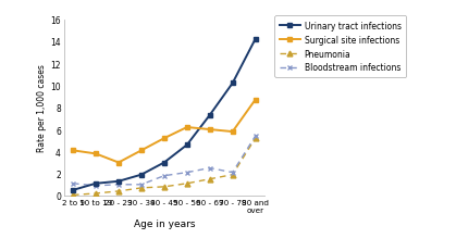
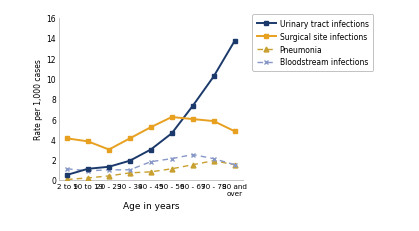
Urinary tract infections/80 and over: 14.2 -> 13.7
Surgical site infections/80 and over: 8.7 -> 4.8
Pneumonia/80 and over: 5.2 -> 1.5
Bloodstream infections/80 and over: 5.4 -> 1.5
